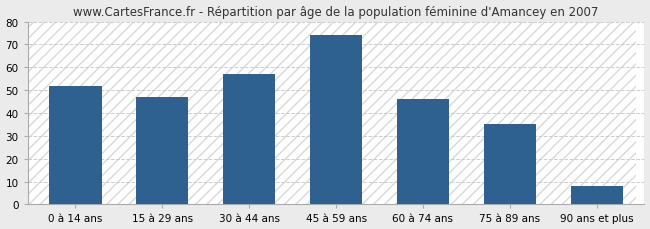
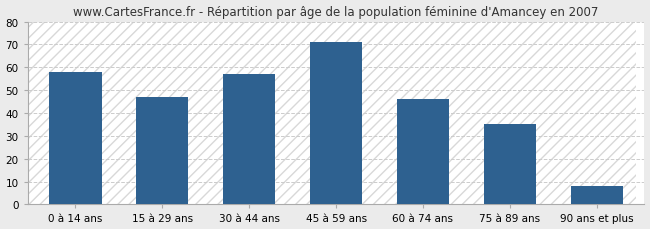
0 à 14 ans: 52 -> 58
45 à 59 ans: 74 -> 71
